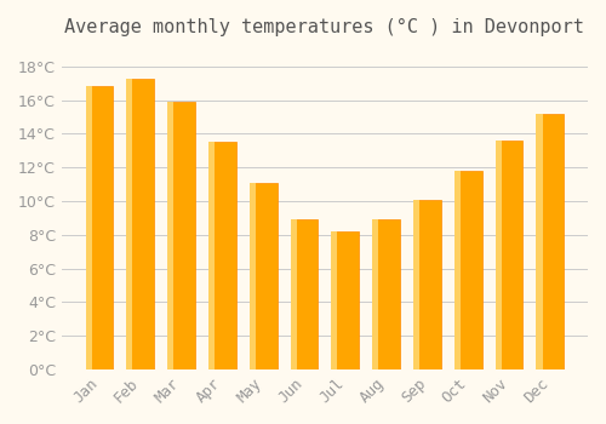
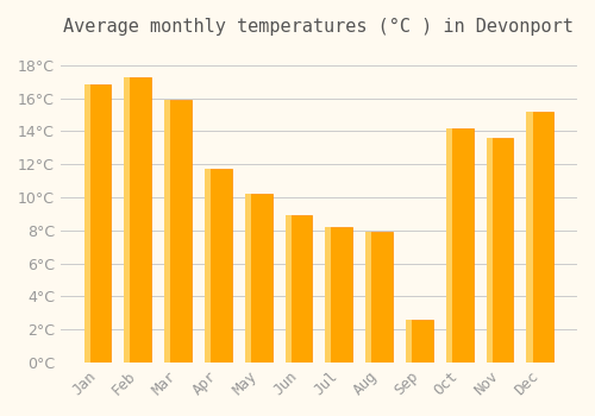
Apr: 13.5°C -> 11.7°C
May: 11.1°C -> 10.2°C
Aug: 8.9°C -> 7.9°C
Sep: 10.1°C -> 2.6°C
Oct: 11.8°C -> 14.2°C
